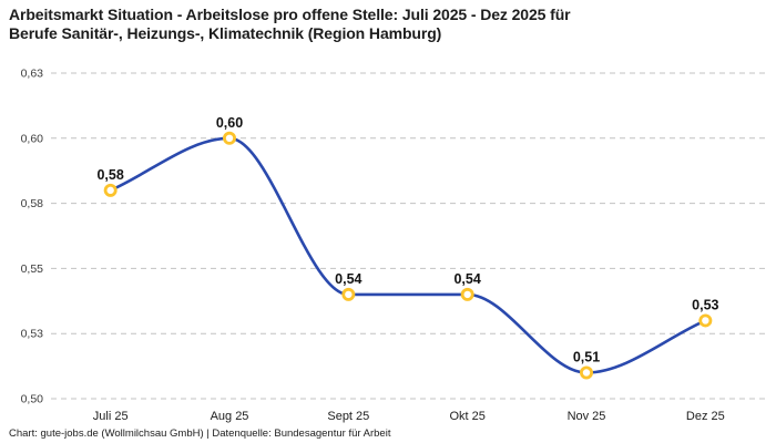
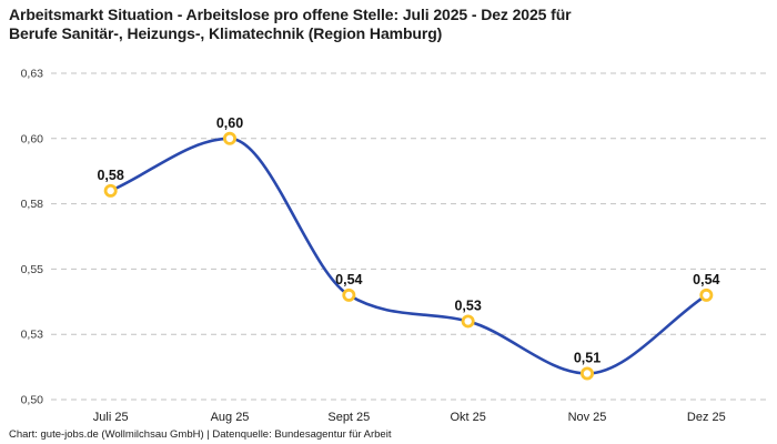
Okt 25: 0,54 -> 0,53
Dez 25: 0,53 -> 0,54
